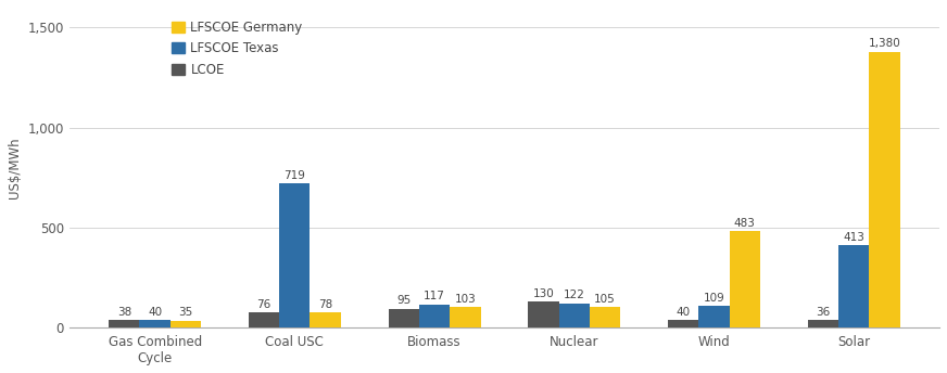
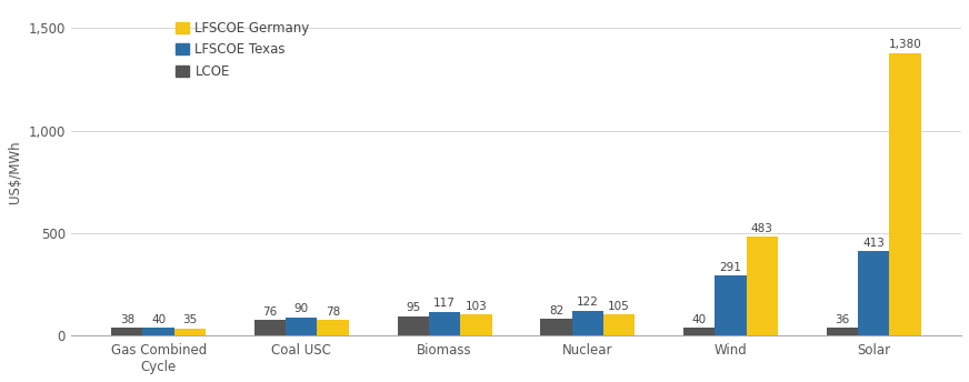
LFSCOE Texas/Coal USC: 719 -> 90
LCOE/Nuclear: 130 -> 82
LFSCOE Texas/Wind: 109 -> 291
